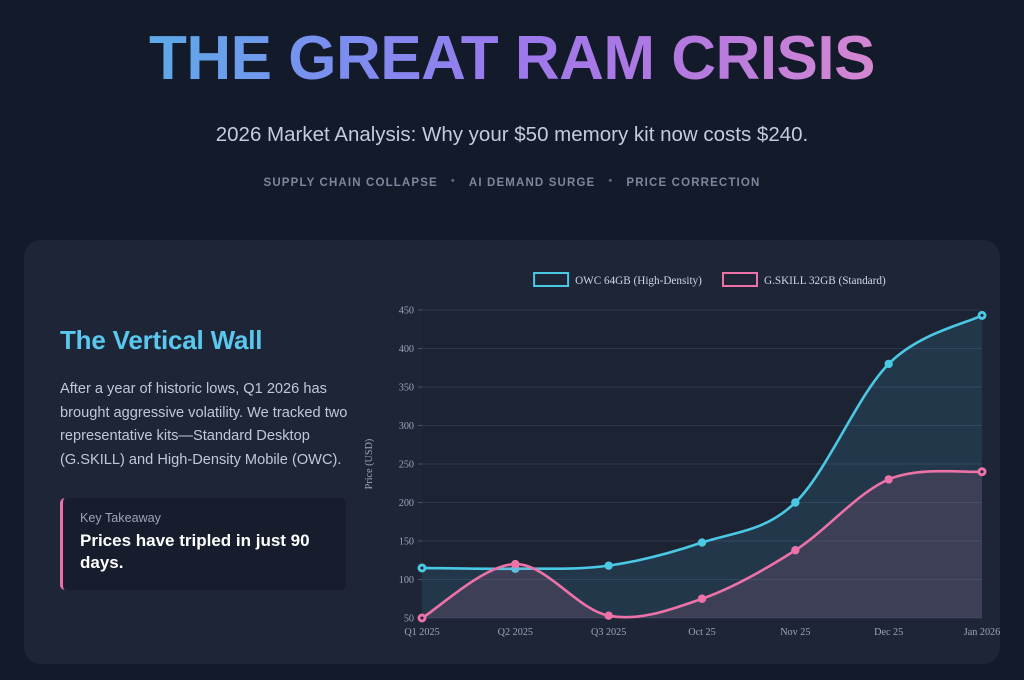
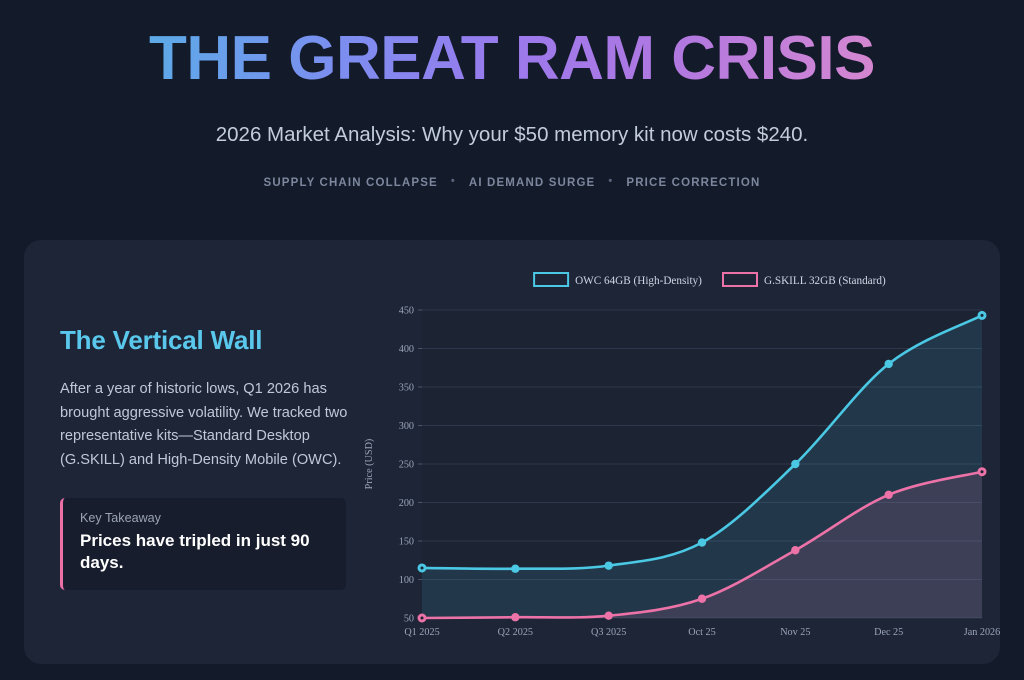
G.SKILL 32GB (Standard)/Q2 2025: 120 -> 50
OWC 64GB (High-Density)/Nov 25: 200 -> 250
G.SKILL 32GB (Standard)/Dec 25: 230 -> 210
